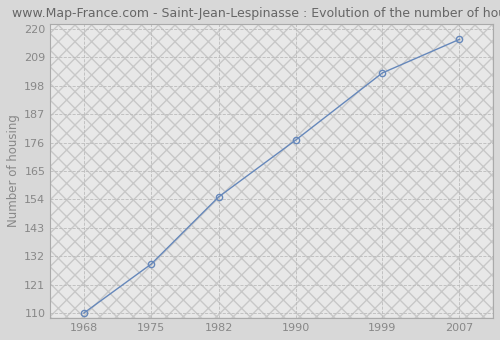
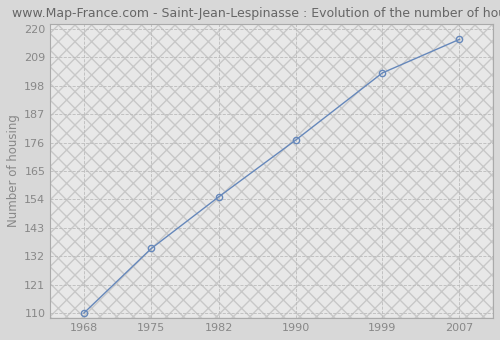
1975: 129 -> 135
